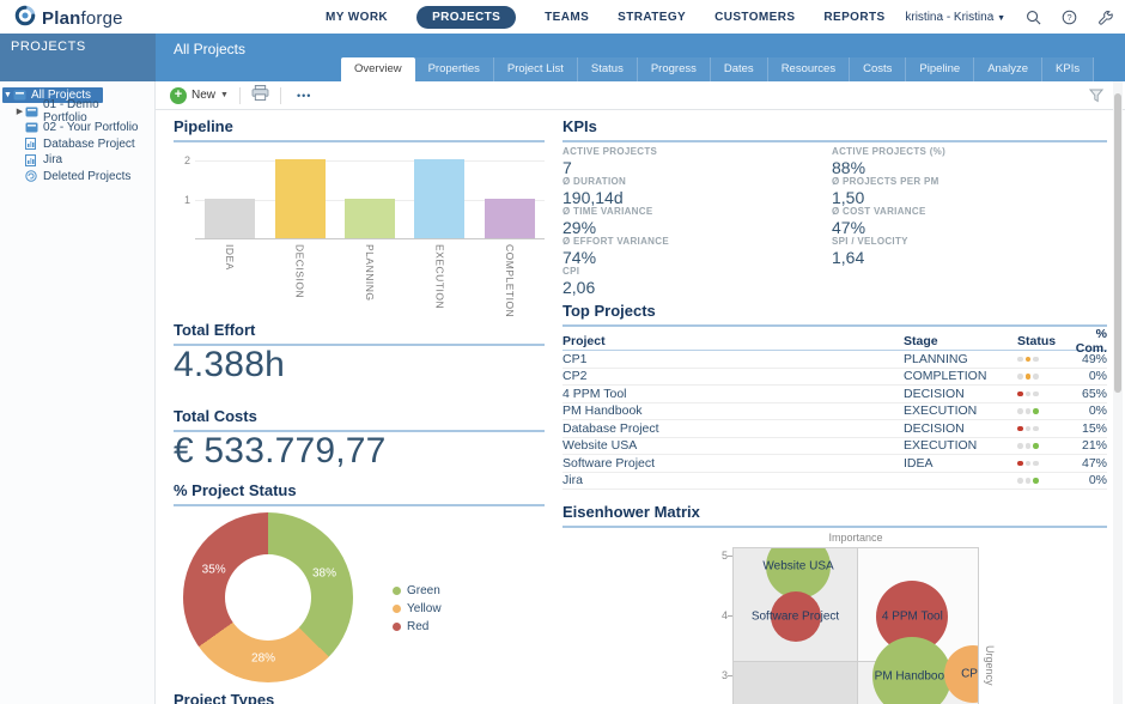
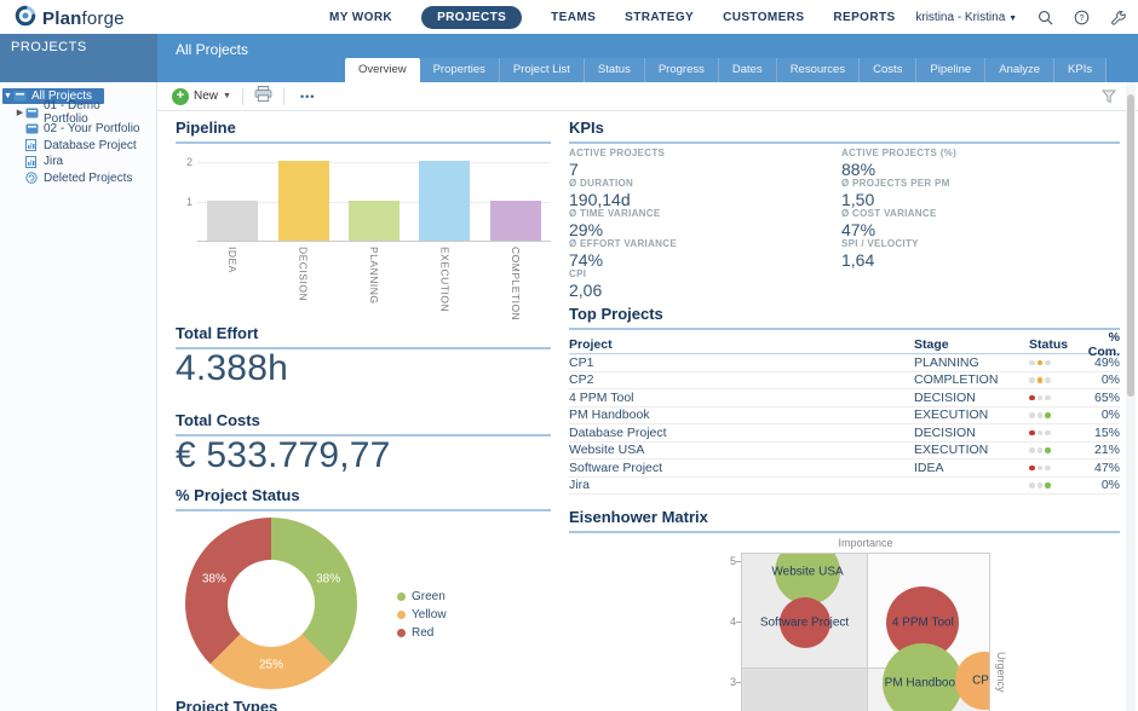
% Project Status/Yellow: 28% -> 25%
% Project Status/Red: 35% -> 38%
